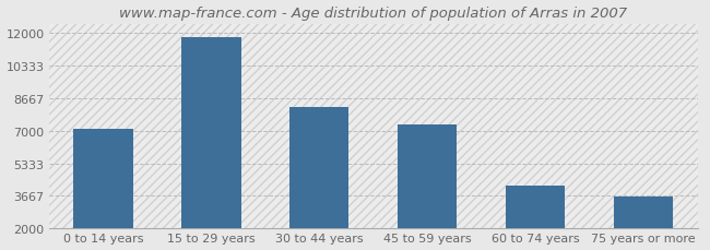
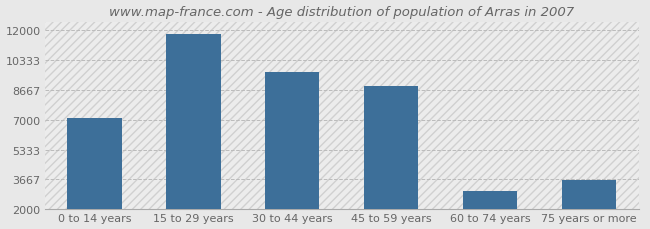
30 to 44 years: 8200 -> 9700
45 to 59 years: 7400 -> 8900
60 to 74 years: 4200 -> 3000
